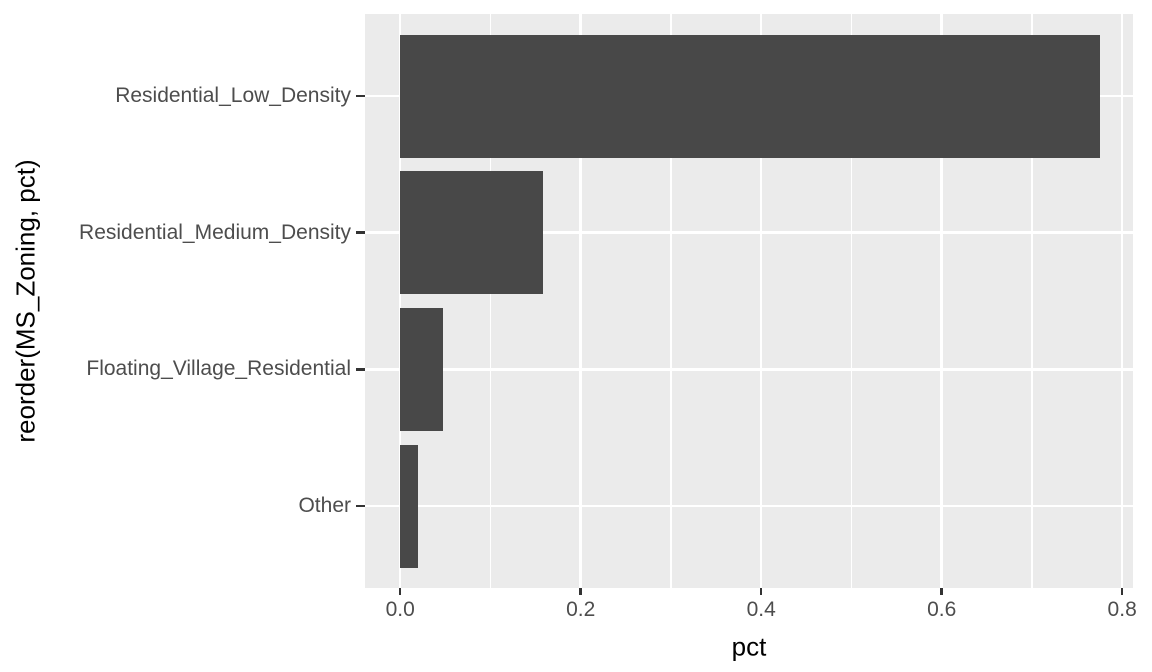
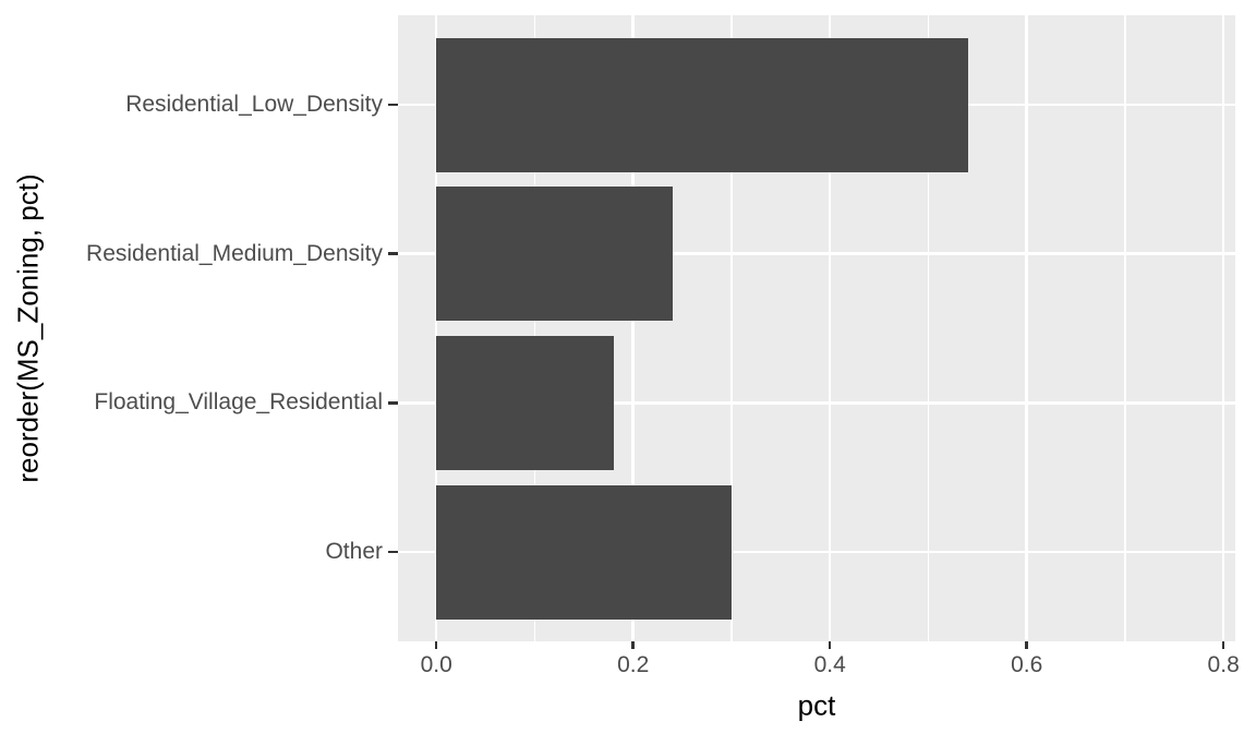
Residential_Low_Density: 0.78 -> 0.54
Residential_Medium_Density: 0.16 -> 0.24
Floating_Village_Residential: 0.05 -> 0.18
Other: 0.02 -> 0.30
